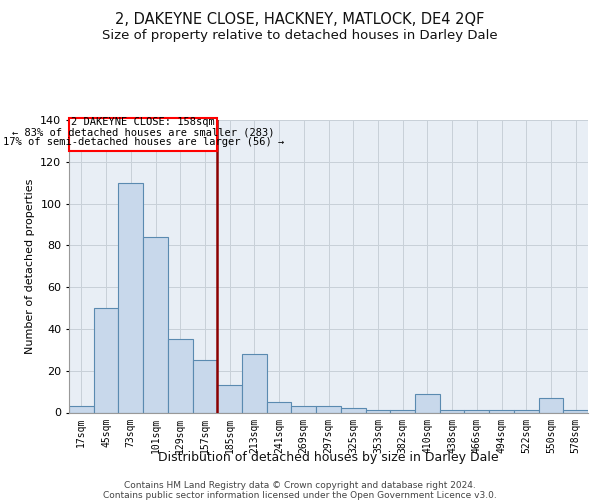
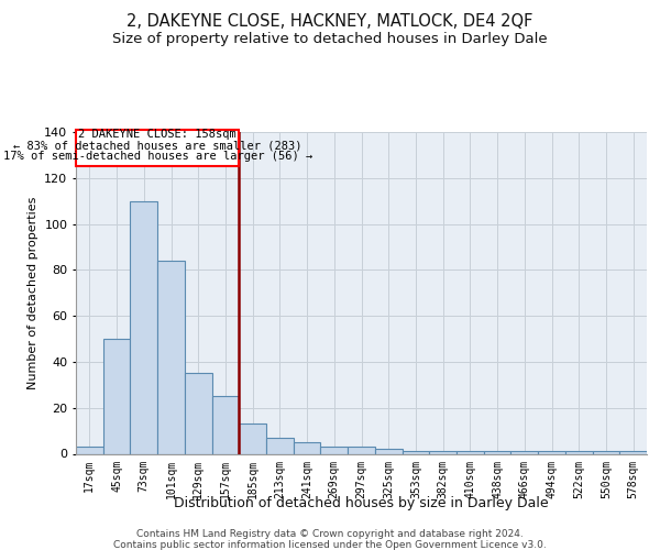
213sqm: 28 -> 7
410sqm: 9 -> 1
550sqm: 7 -> 1
